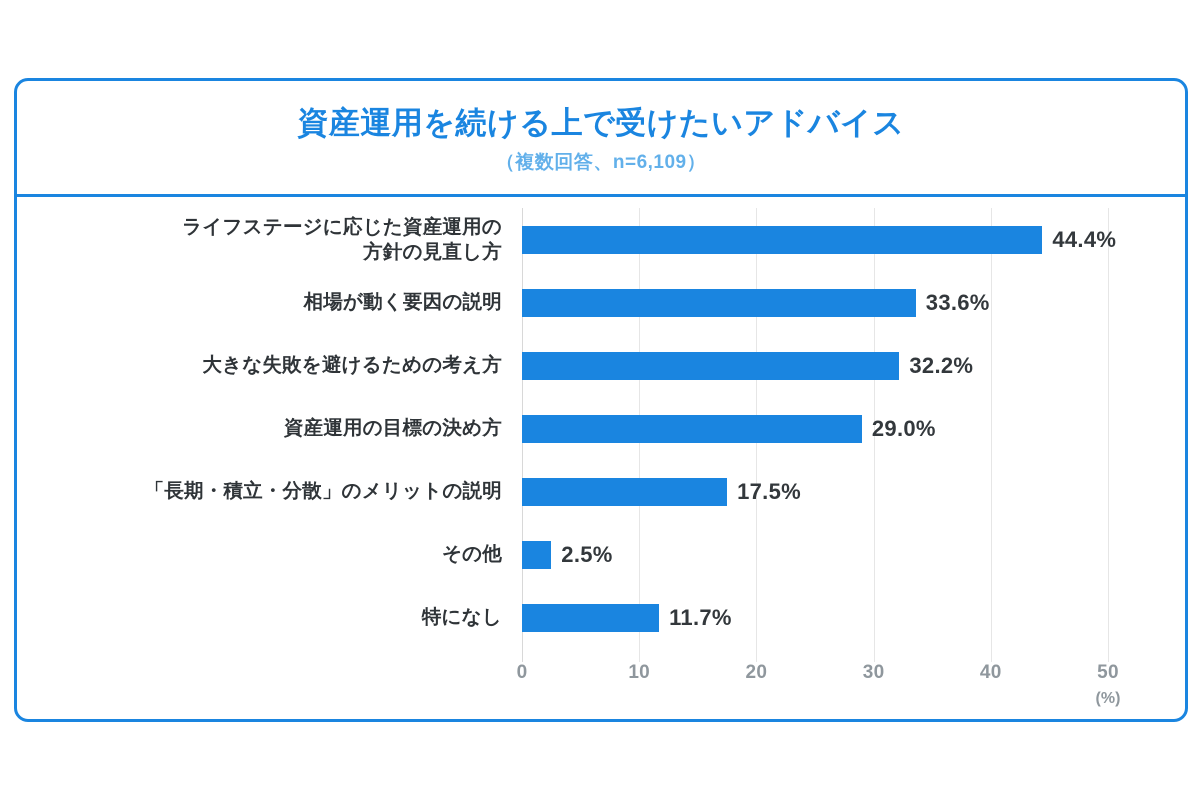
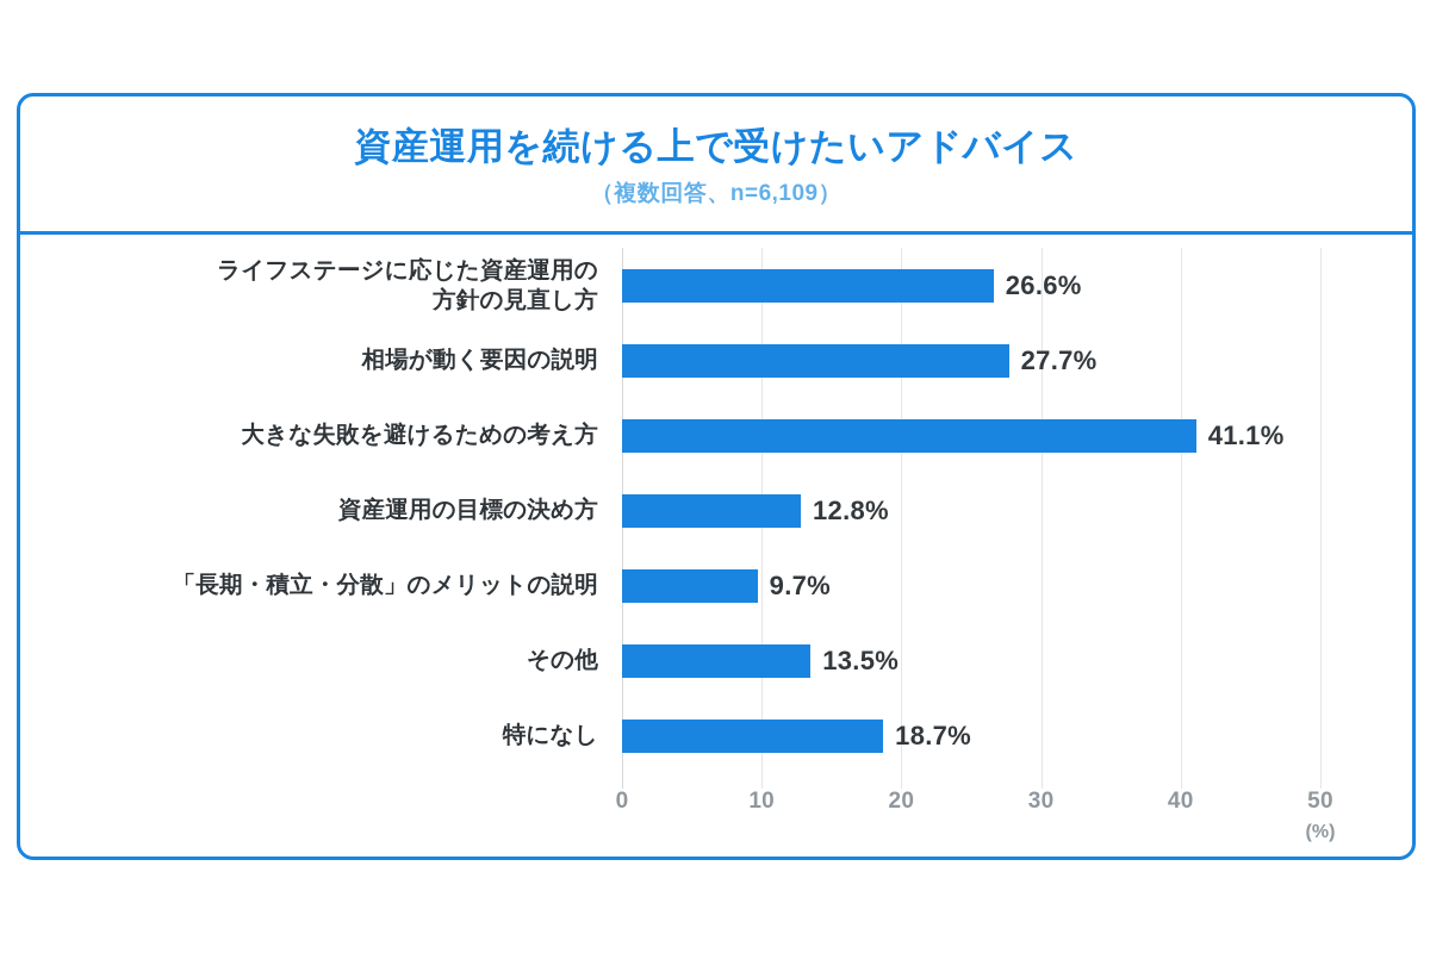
ライフステージに応じた資産運用の 方針の見直し方: 44.4% -> 26.6%
相場が動く要因の説明: 33.6% -> 27.7%
大きな失敗を避けるための考え方: 32.2% -> 41.1%
資産運用の目標の決め方: 29.0% -> 12.8%
「長期・積立・分散」のメリットの説明: 17.5% -> 9.7%
その他: 2.5% -> 13.5%
特になし: 11.7% -> 18.7%
